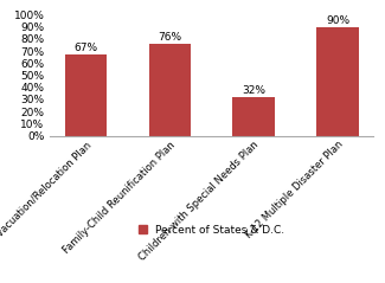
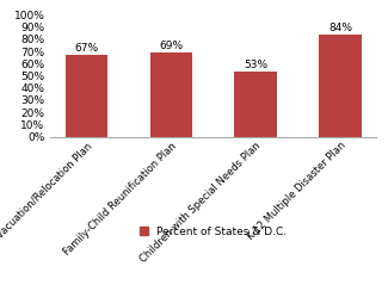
Family-Child Reunification Plan: 76% -> 69%
Children with Special Needs Plan: 32% -> 53%
K-12 Multiple Disaster Plan: 90% -> 84%
